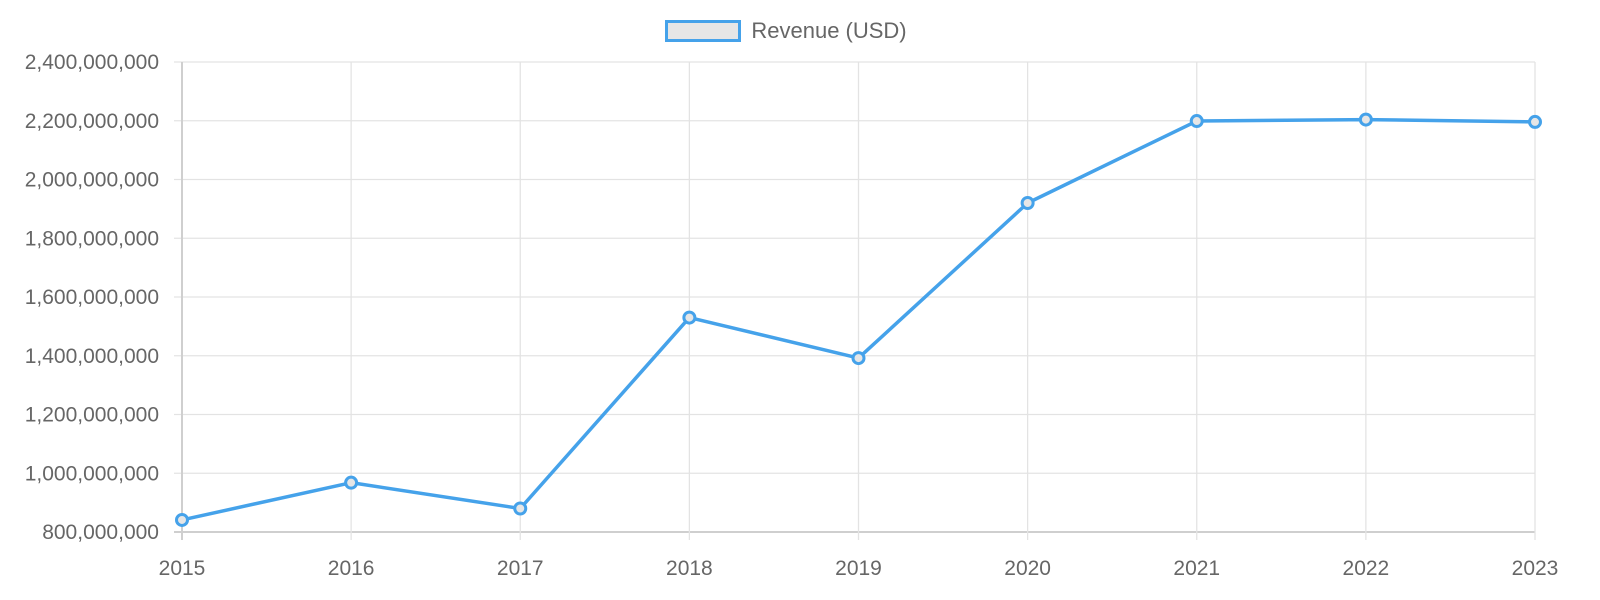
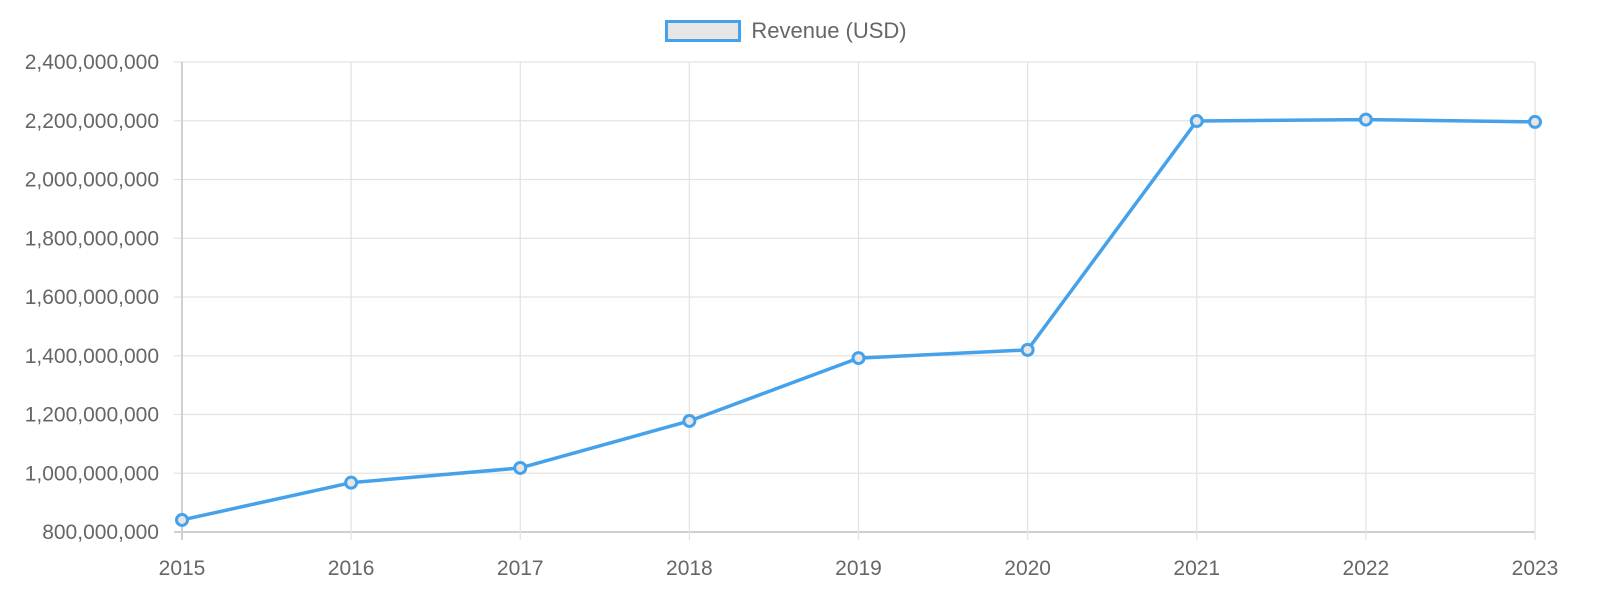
2017: 880000000 -> 1020000000
2018: 1530000000 -> 1180000000
2020: 1920000000 -> 1420000000
